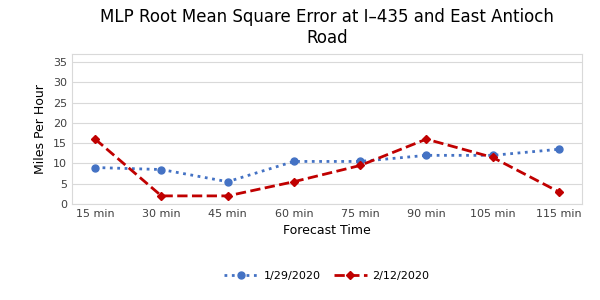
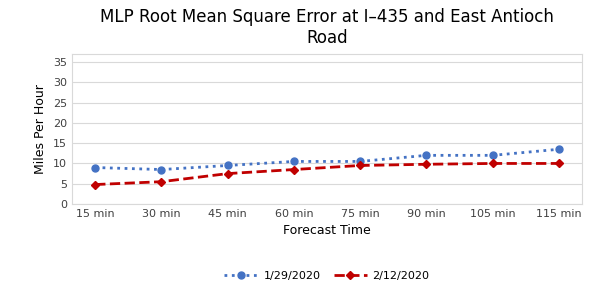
2/12/2020/15 min: 16.0 -> 4.8
2/12/2020/30 min: 2.0 -> 5.5
1/29/2020/45 min: 5.5 -> 9.5
2/12/2020/45 min: 2.0 -> 7.5
2/12/2020/60 min: 5.5 -> 8.5
2/12/2020/90 min: 16.0 -> 9.8
2/12/2020/105 min: 11.5 -> 10.0
2/12/2020/115 min: 3.0 -> 10.0
